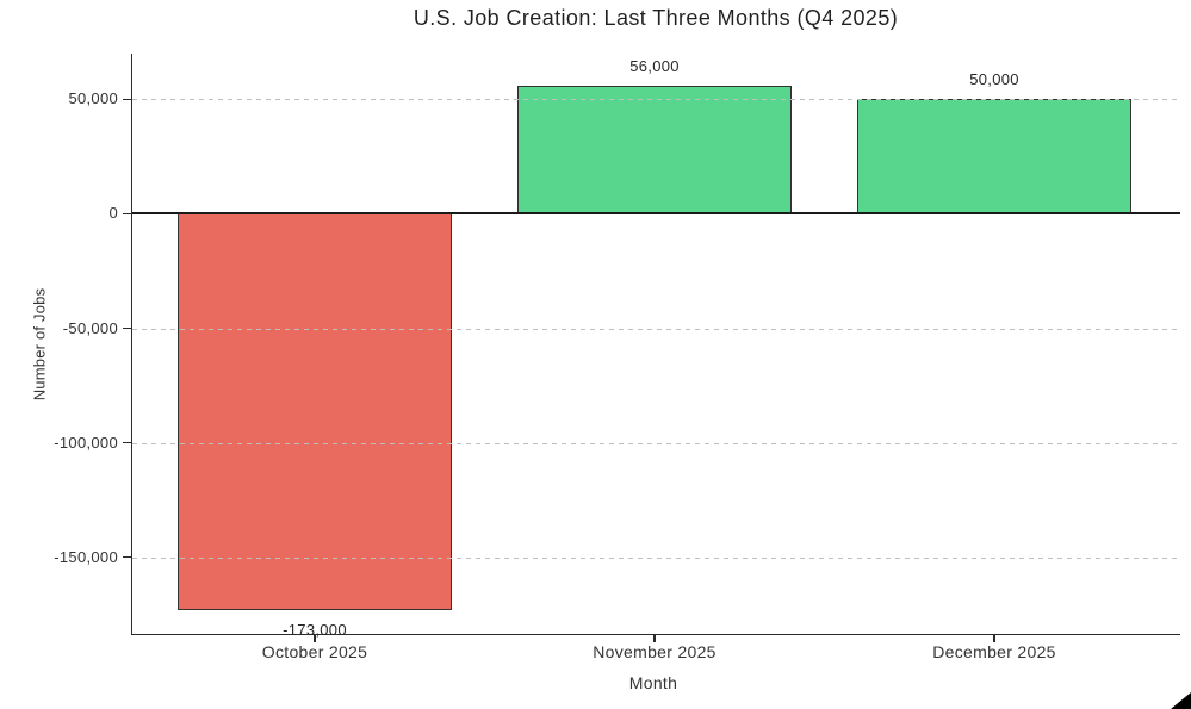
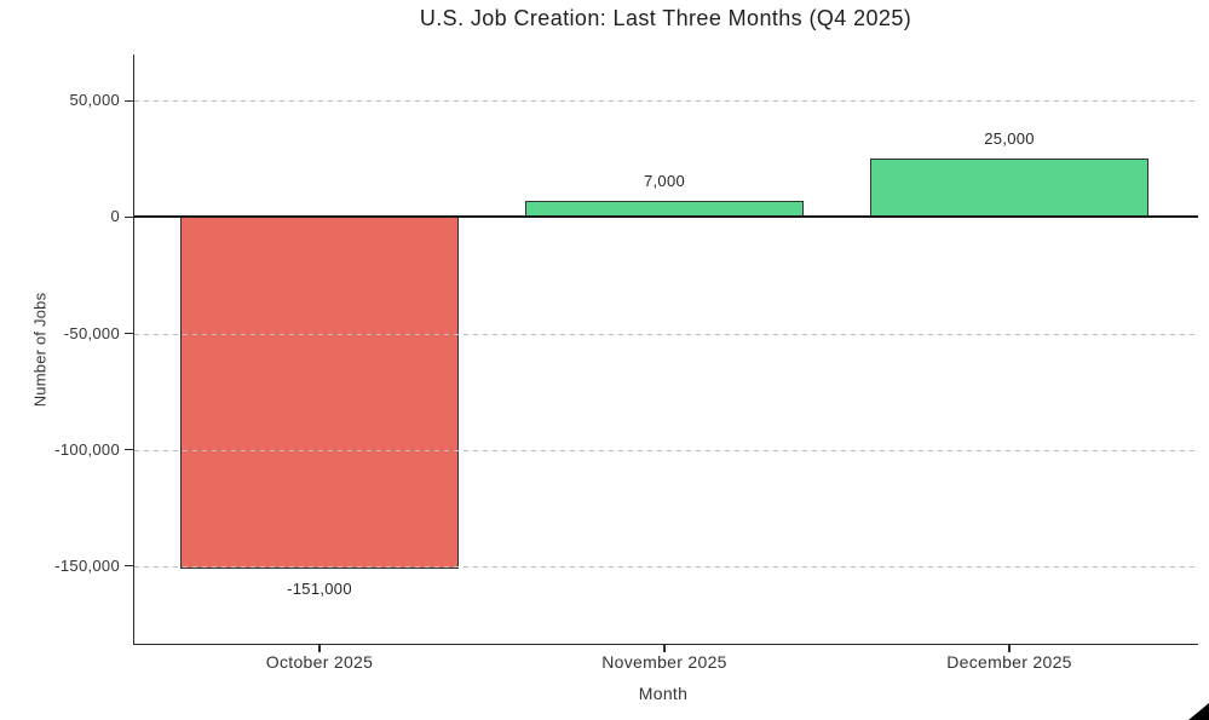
October 2025: -173,000 -> -151,000
November 2025: 56,000 -> 7,000
December 2025: 50,000 -> 25,000
